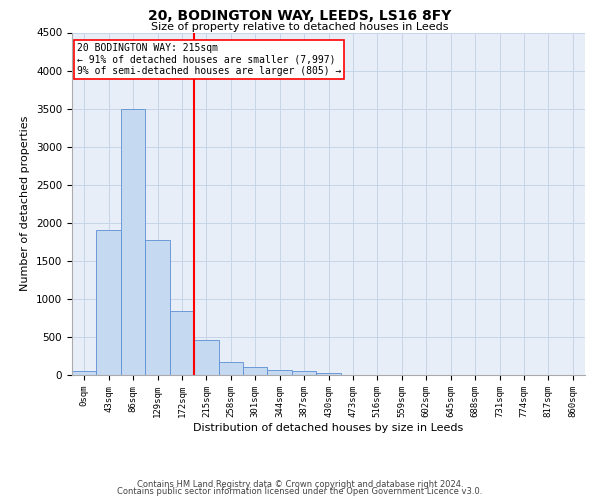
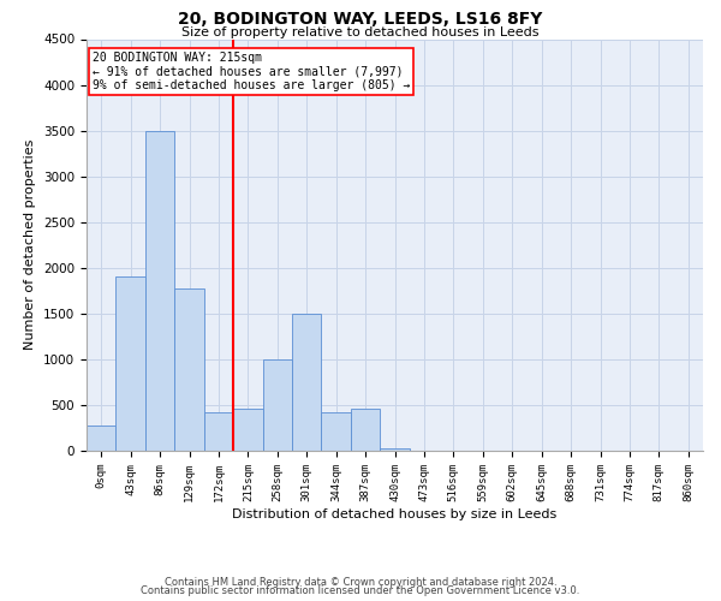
0sqm: 50 -> 280
172sqm: 840 -> 420
258sqm: 160 -> 1000
301sqm: 100 -> 1500
344sqm: 70 -> 420
387sqm: 60 -> 460
